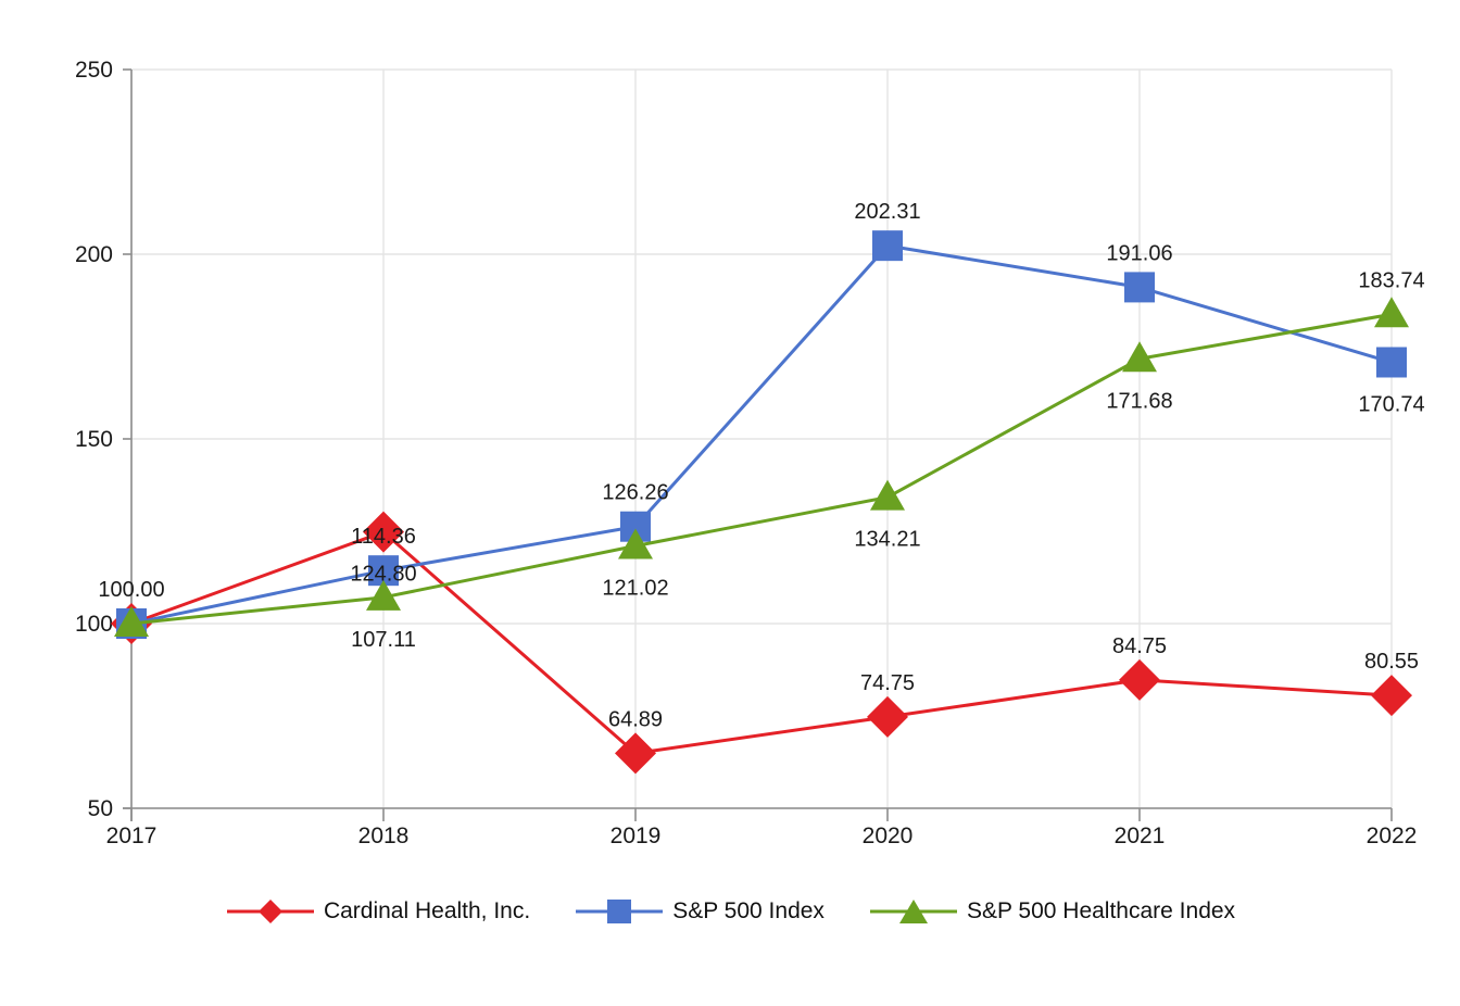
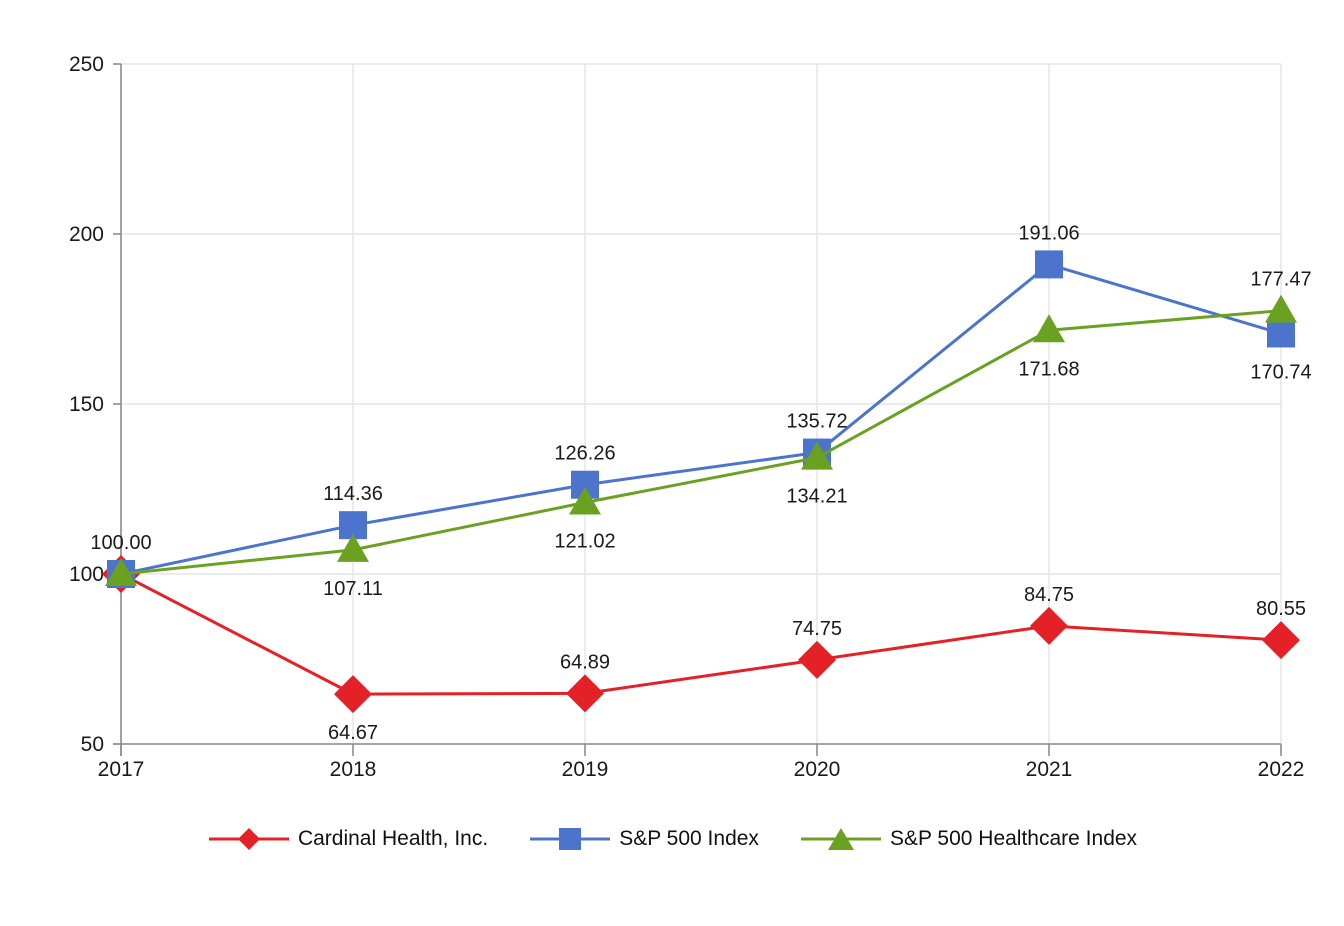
Cardinal Health, Inc./2018: 124.80 -> 64.67
S&P 500 Index/2020: 202.31 -> 135.72
S&P 500 Healthcare Index/2022: 183.74 -> 177.47
